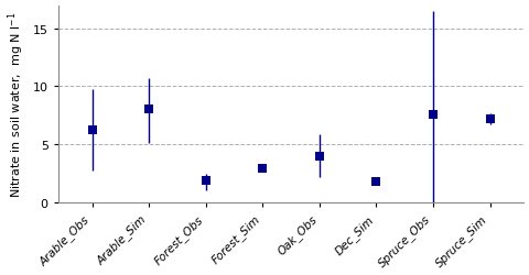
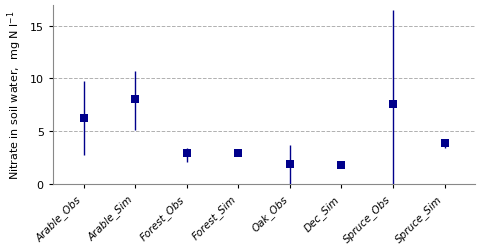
Forest_Obs: 1.9 -> 2.9
Oak_Obs: 4.0 -> 1.9
Spruce_Sim: 7.2 -> 3.9
